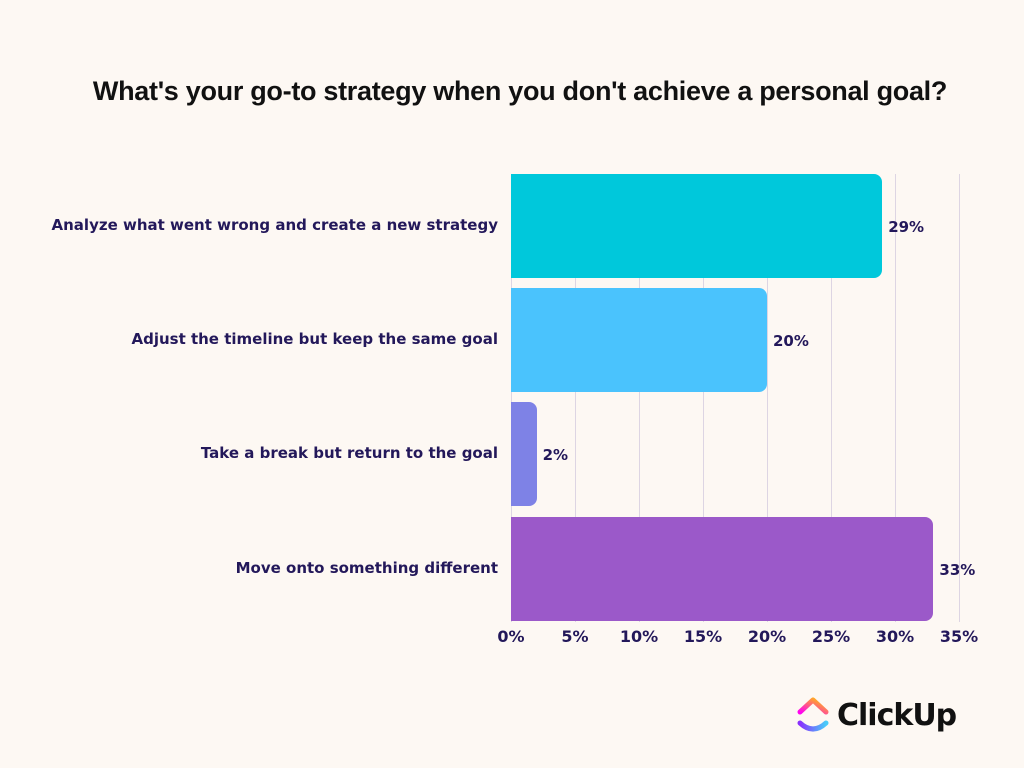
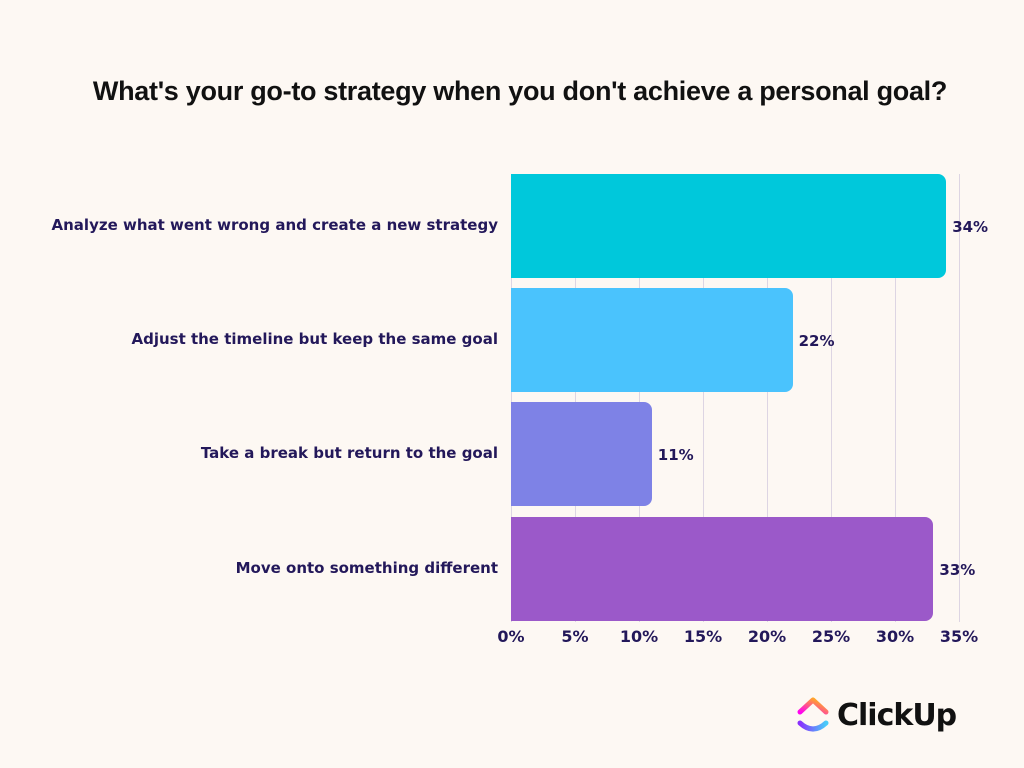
Analyze what went wrong and create a new strategy: 29% -> 34%
Adjust the timeline but keep the same goal: 20% -> 22%
Take a break but return to the goal: 2% -> 11%
